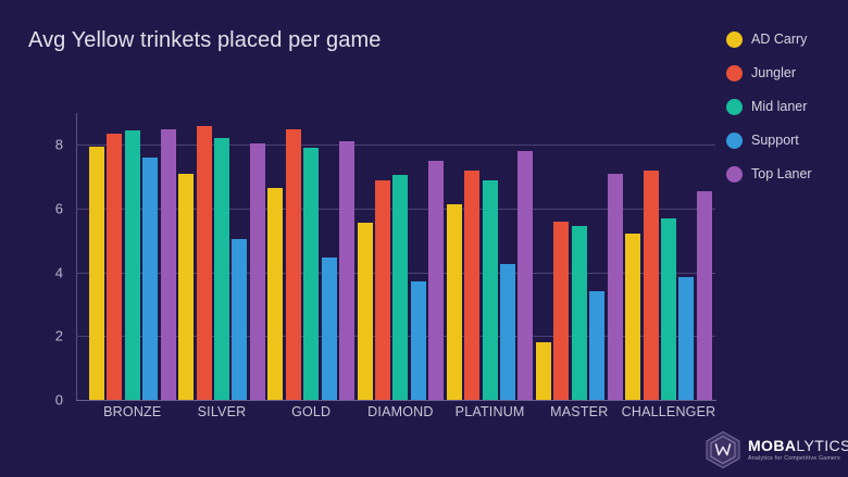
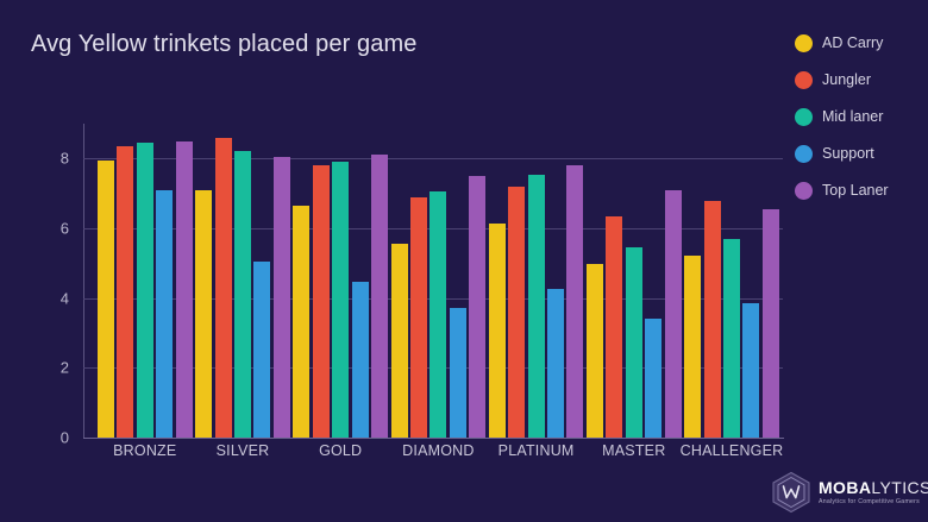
Support/BRONZE: 7.6 -> 7.1
Jungler/GOLD: 8.5 -> 7.8
Mid laner/PLATINUM: 6.9 -> 7.5
AD Carry/MASTER: 1.8 -> 5.0
Jungler/MASTER: 5.6 -> 6.3
Jungler/CHALLENGER: 7.2 -> 6.8
